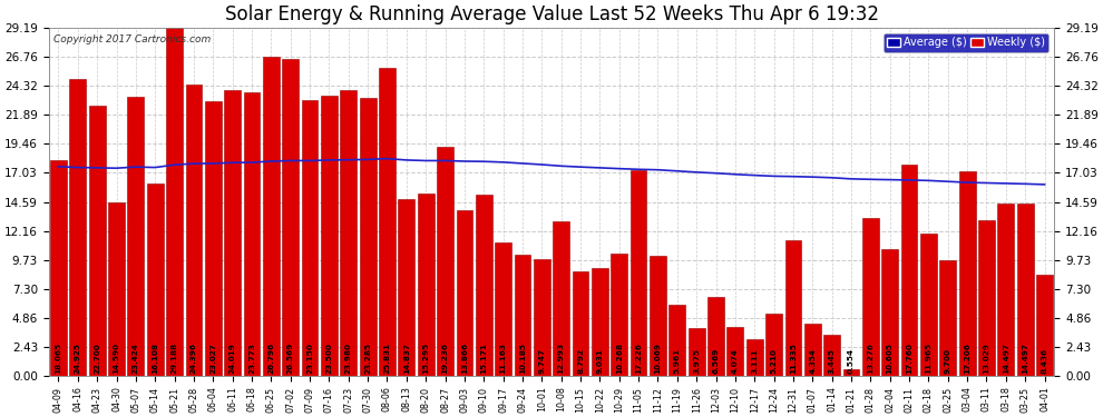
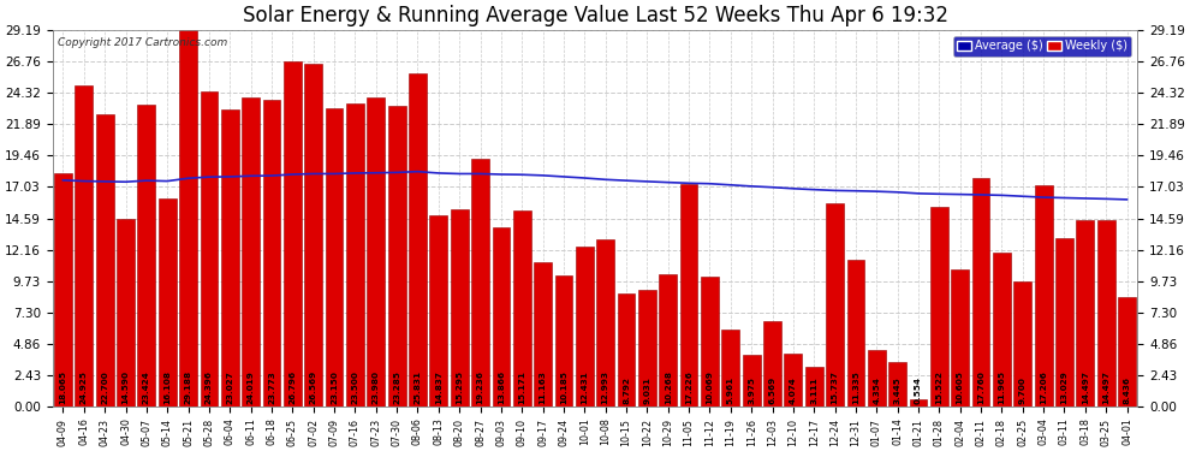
Weekly ($)/10-01: 9.747 -> 12.431
Weekly ($)/12-24: 5.210 -> 15.737
Weekly ($)/01-28: 13.276 -> 15.522
